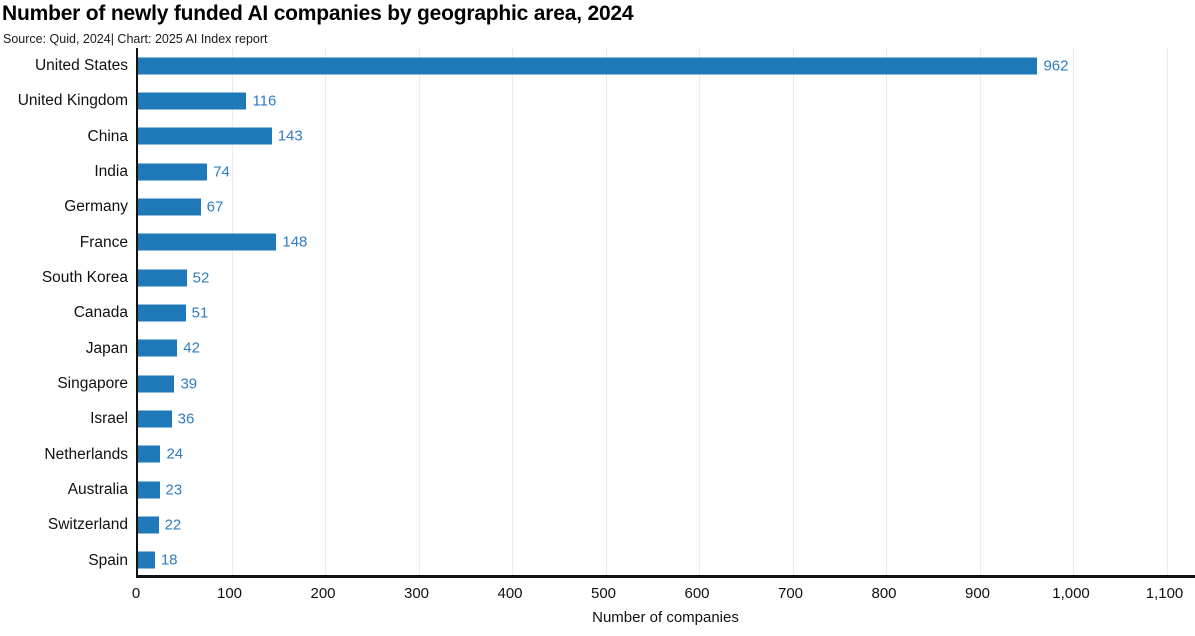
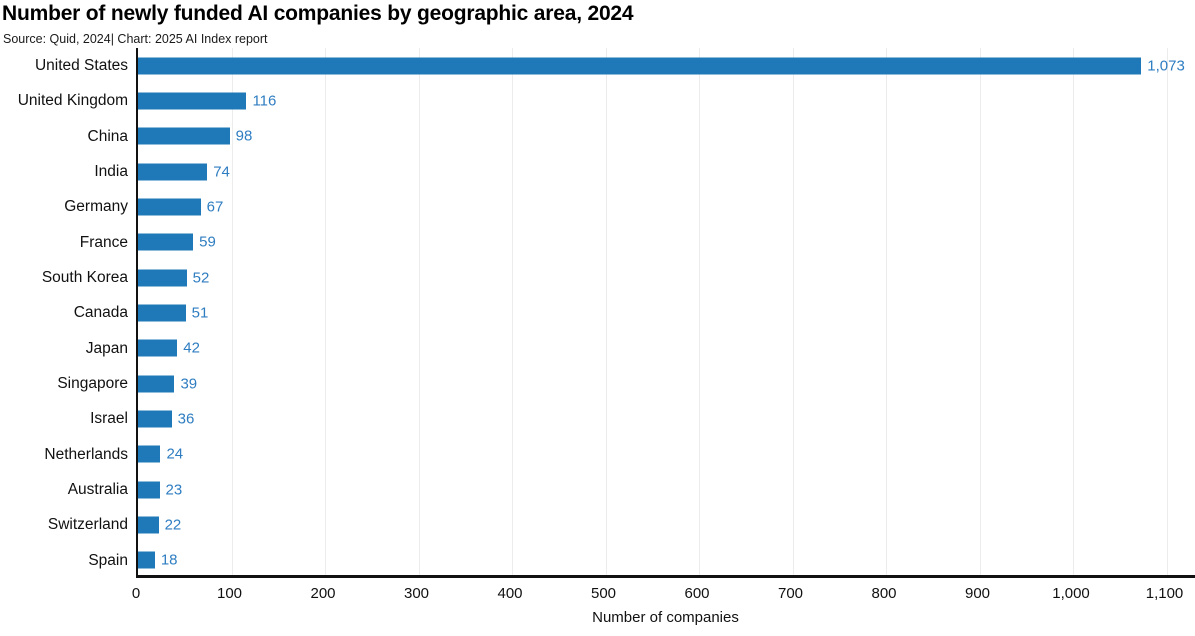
United States: 962 -> 1,073
China: 143 -> 98
France: 148 -> 59
